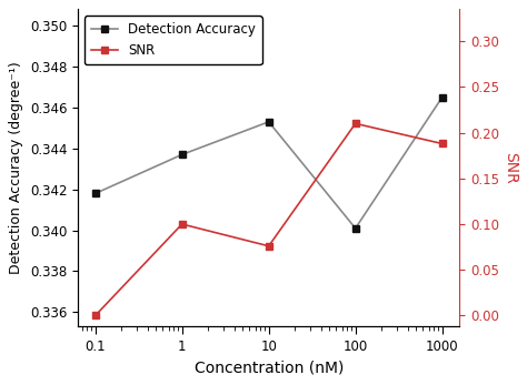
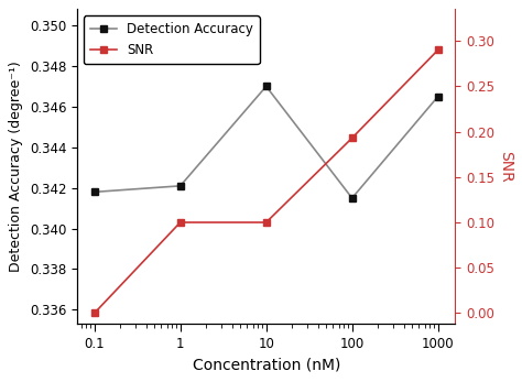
Detection Accuracy/1: 0.3437 -> 0.3421
Detection Accuracy/10: 0.3453 -> 0.3470
SNR/10: 0.076 -> 0.100
Detection Accuracy/100: 0.3401 -> 0.3415
SNR/100: 0.210 -> 0.193
SNR/1000: 0.188 -> 0.290
